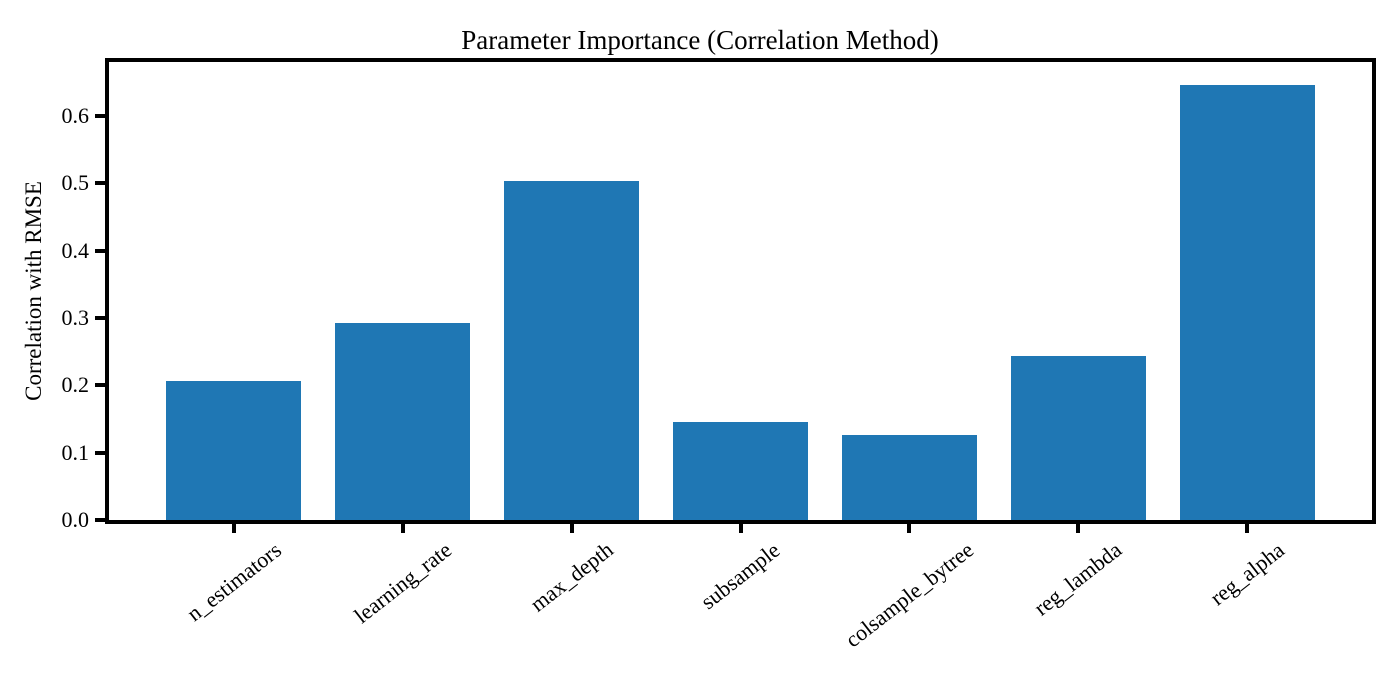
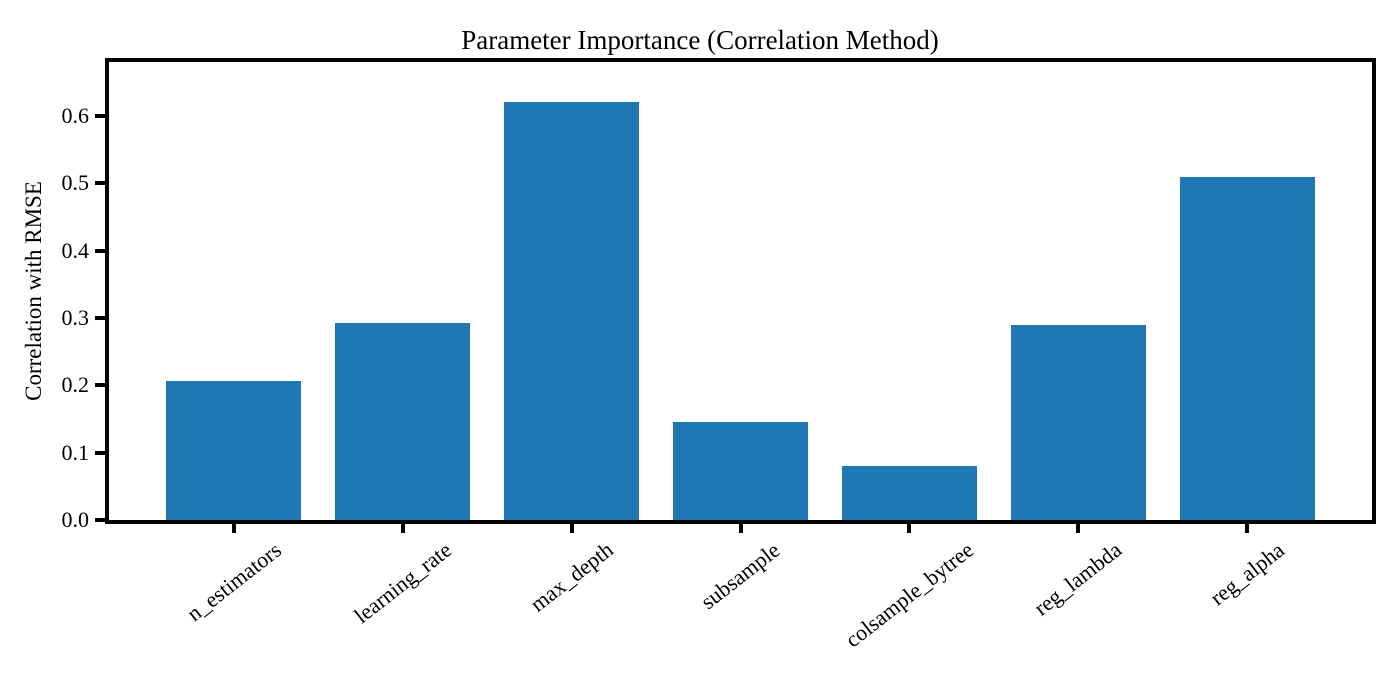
max_depth: 0.50 -> 0.62
colsample_bytree: 0.13 -> 0.08
reg_lambda: 0.24 -> 0.29
reg_alpha: 0.65 -> 0.51
